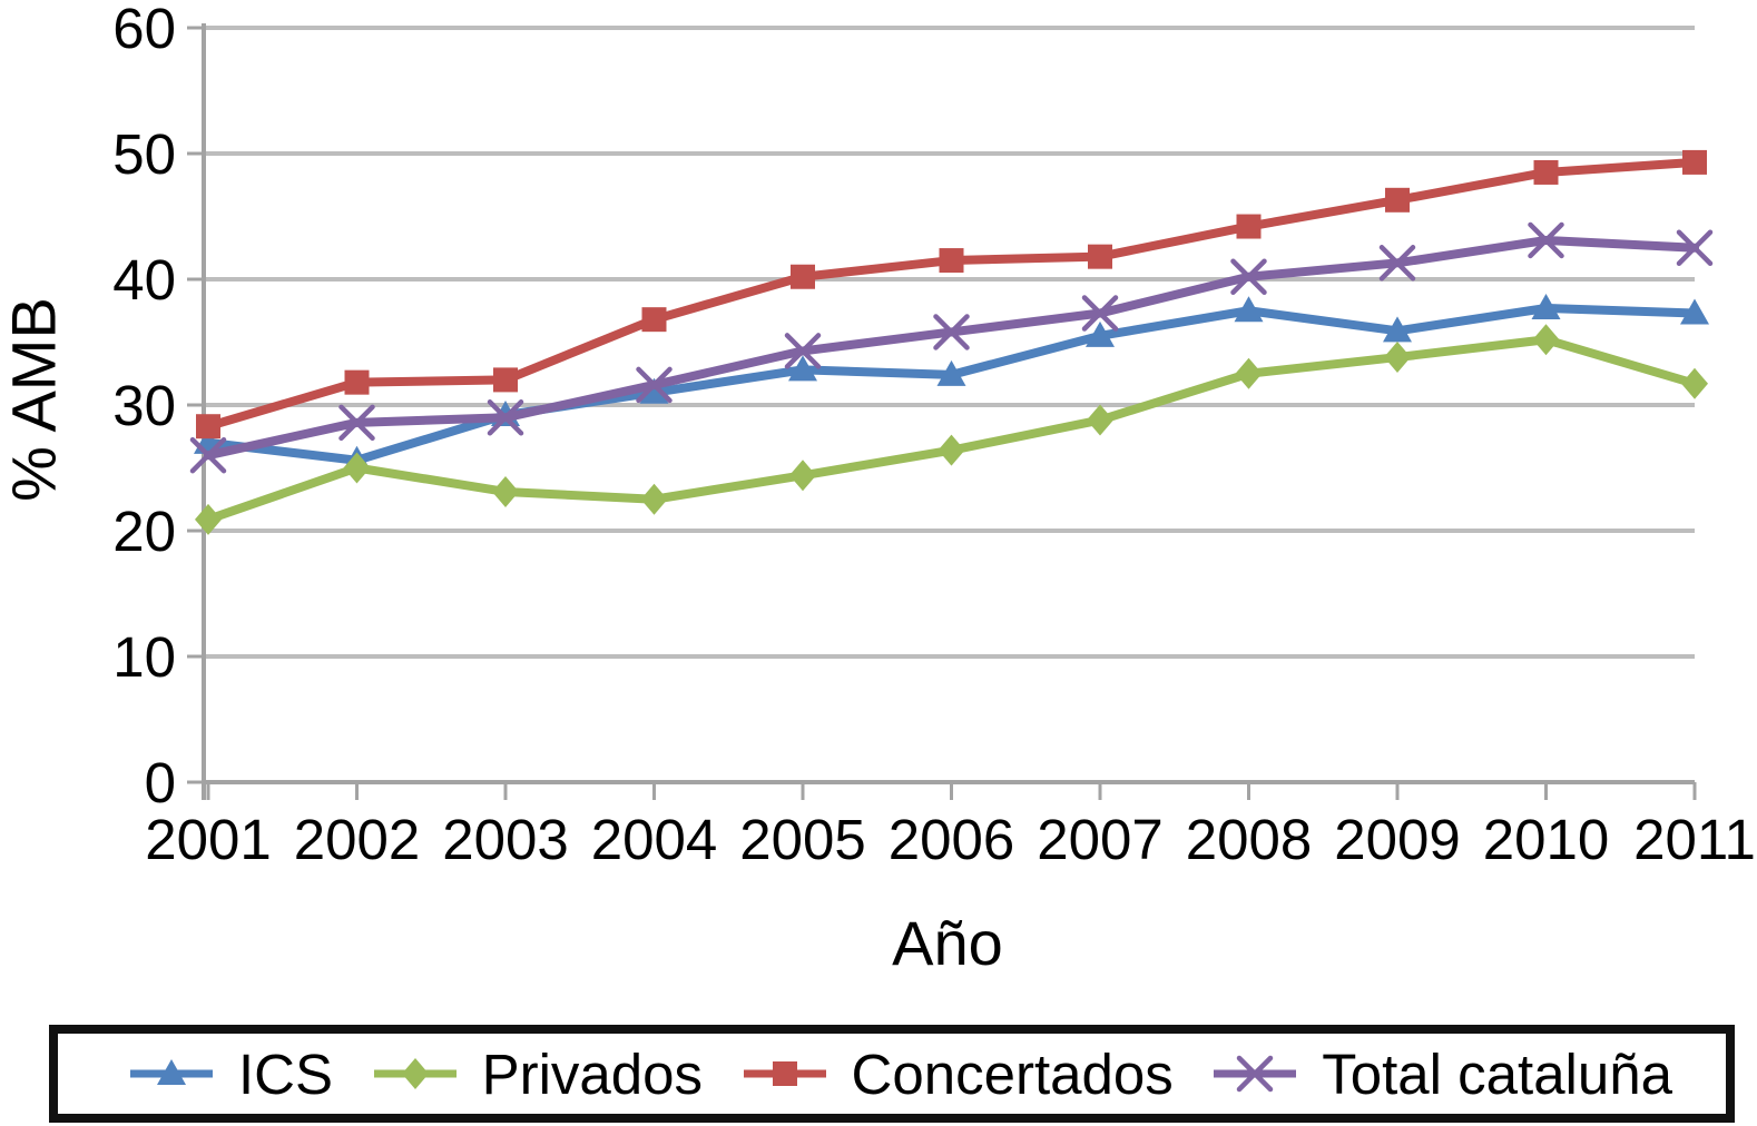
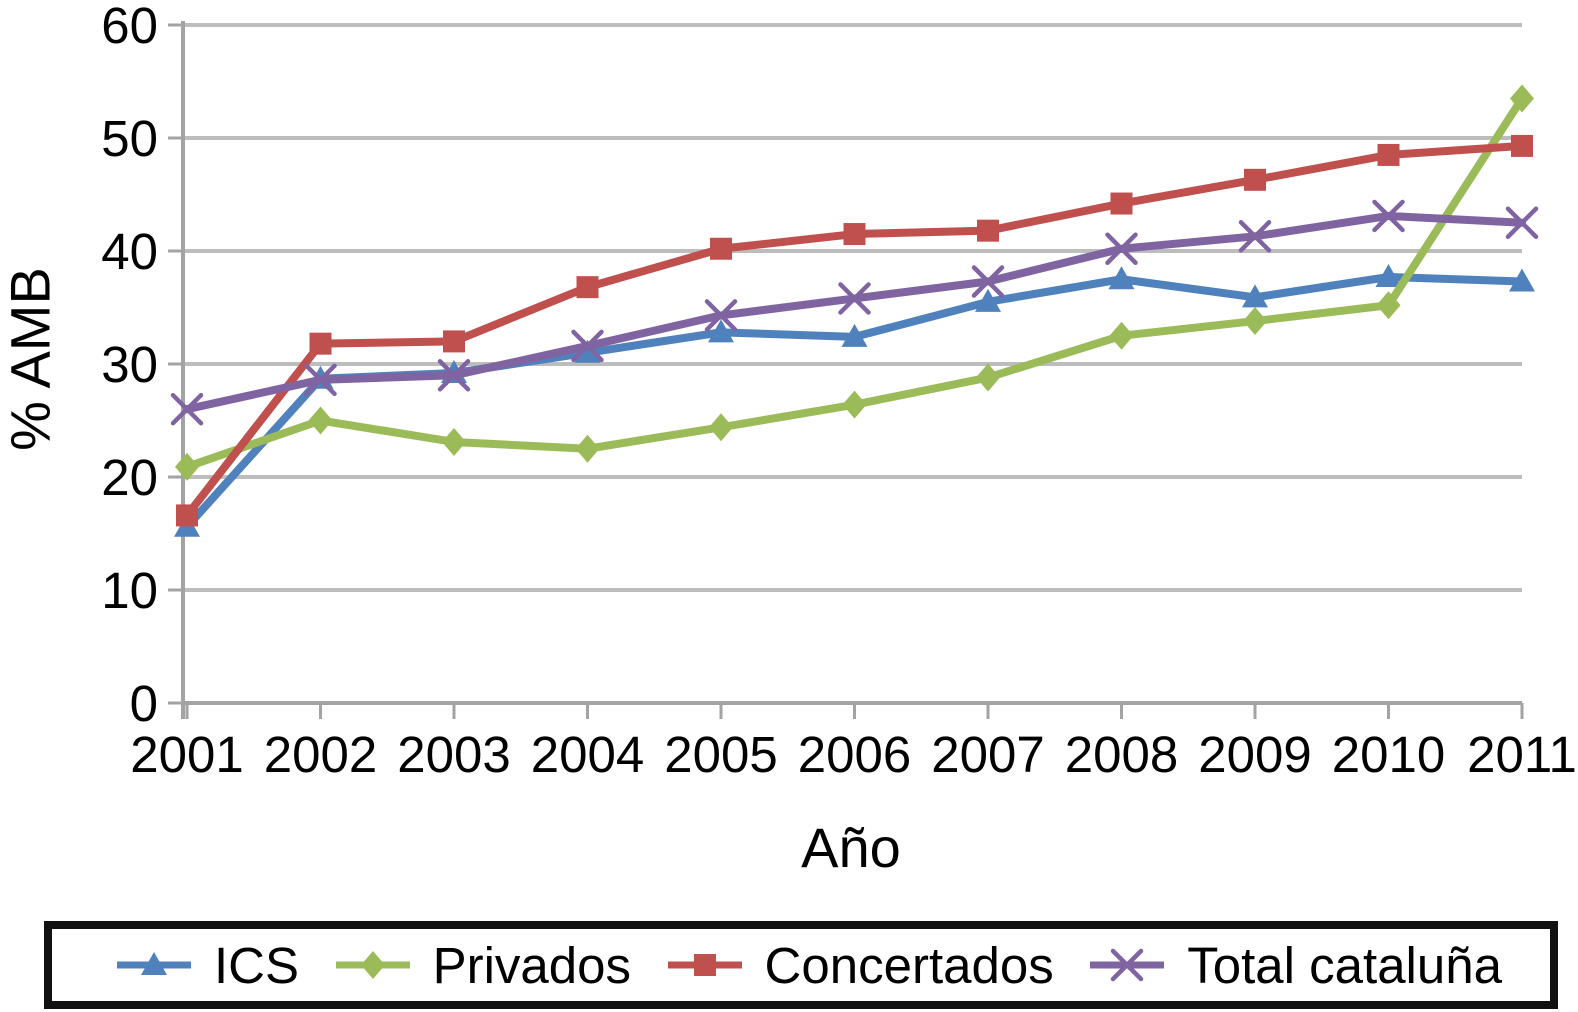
ICS/2001: 27.0 -> 15.6
Concertados/2001: 28.3 -> 16.6
ICS/2002: 25.6 -> 28.7
Privados/2011: 31.7 -> 53.5
